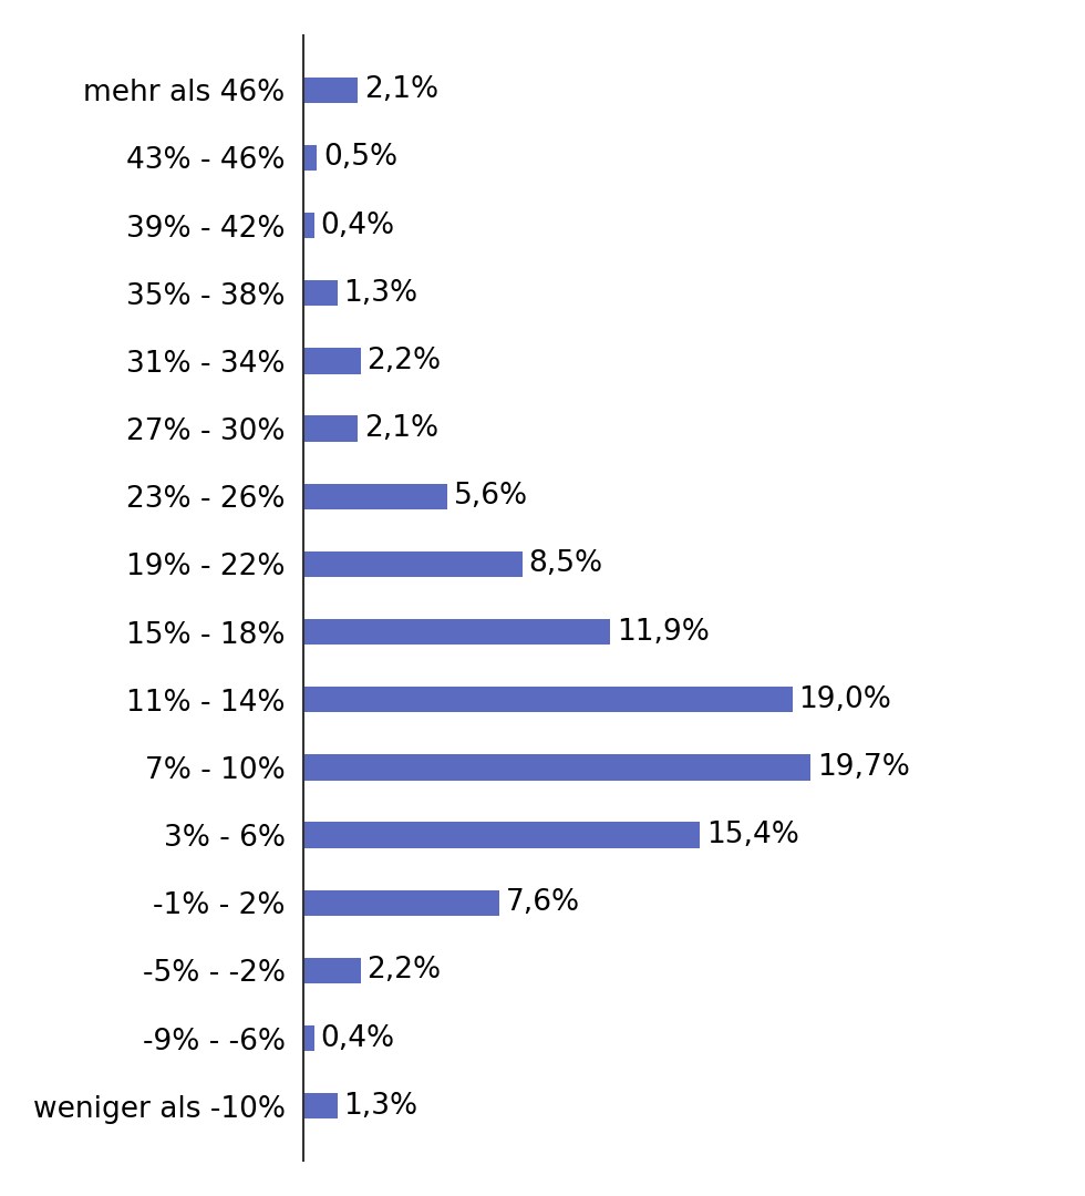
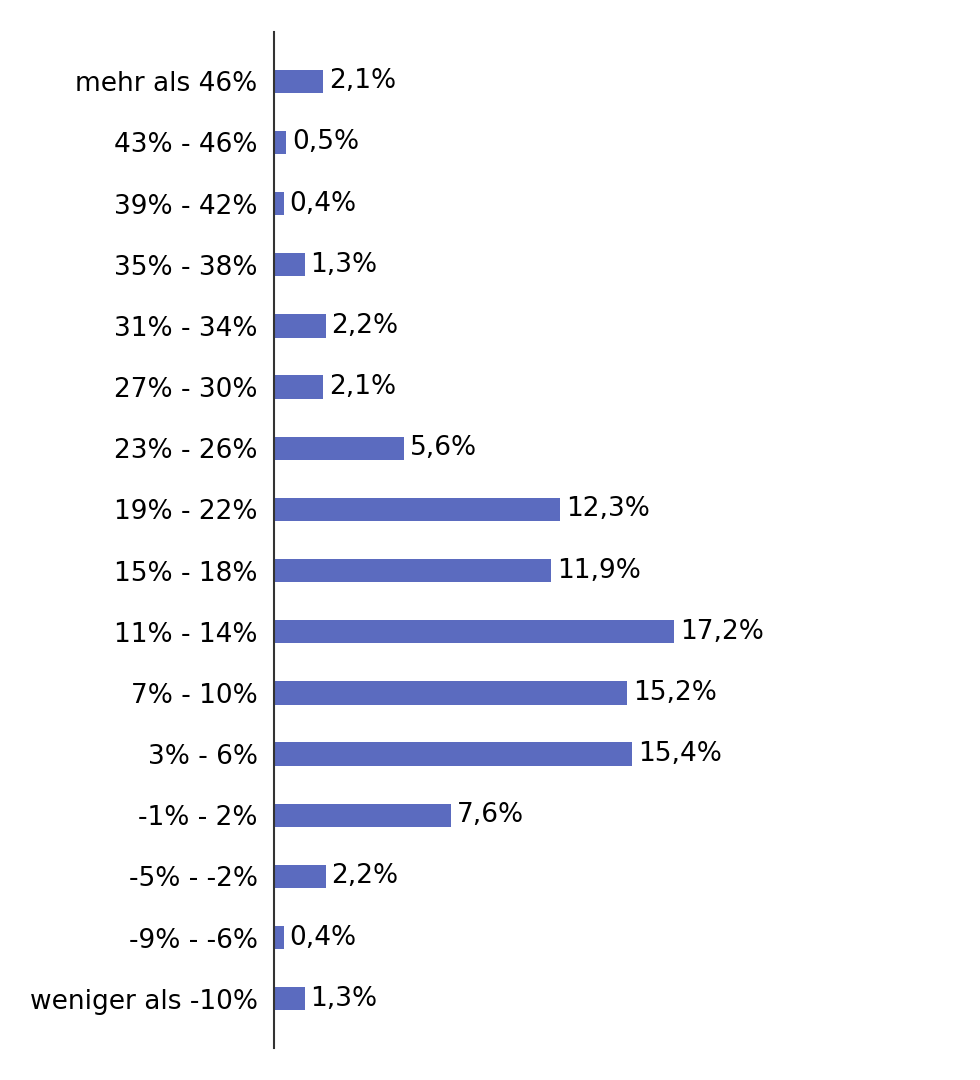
19% - 22%: 8,5% -> 12,3%
11% - 14%: 19,0% -> 17,2%
7% - 10%: 19,7% -> 15,2%
